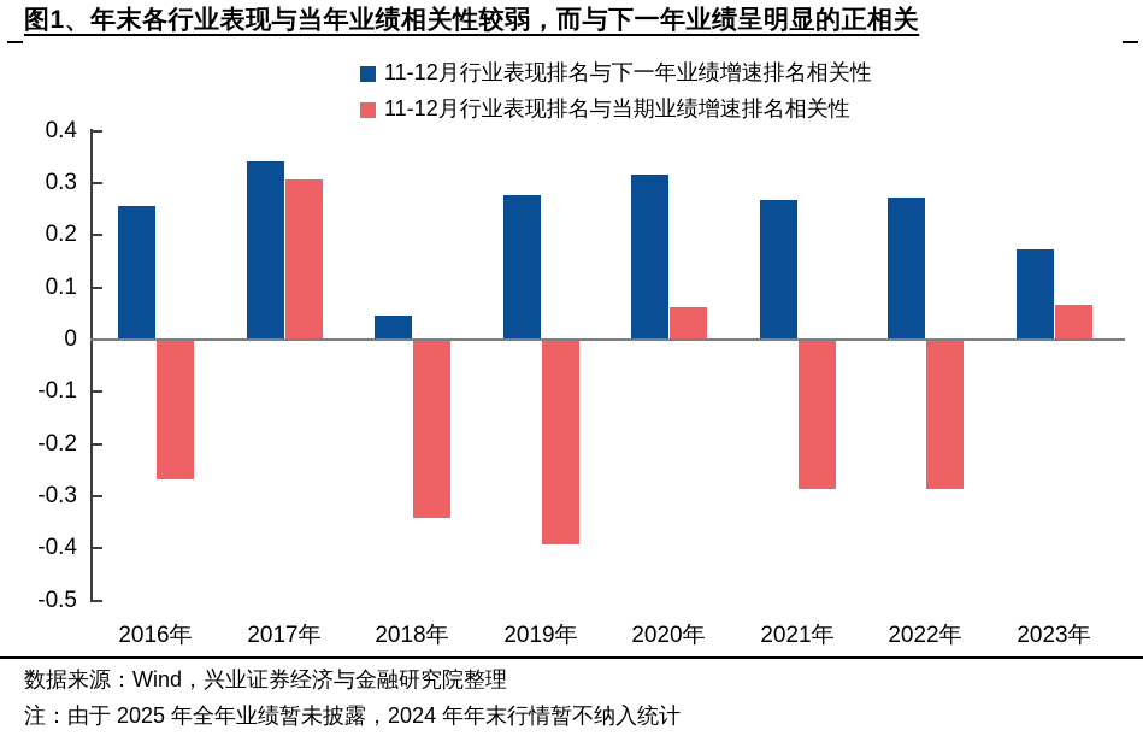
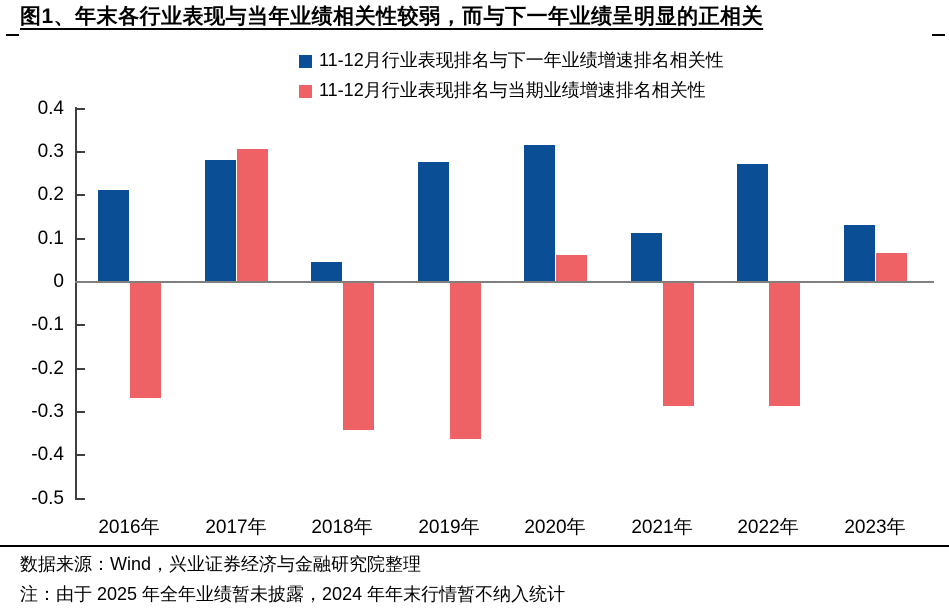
11-12月行业表现排名与下一年业绩增速排名相关性/2016年: 0.26 -> 0.21
11-12月行业表现排名与下一年业绩增速排名相关性/2017年: 0.34 -> 0.28
11-12月行业表现排名与当期业绩增速排名相关性/2019年: -0.39 -> -0.36
11-12月行业表现排名与下一年业绩增速排名相关性/2021年: 0.27 -> 0.11
11-12月行业表现排名与下一年业绩增速排名相关性/2023年: 0.17 -> 0.13
